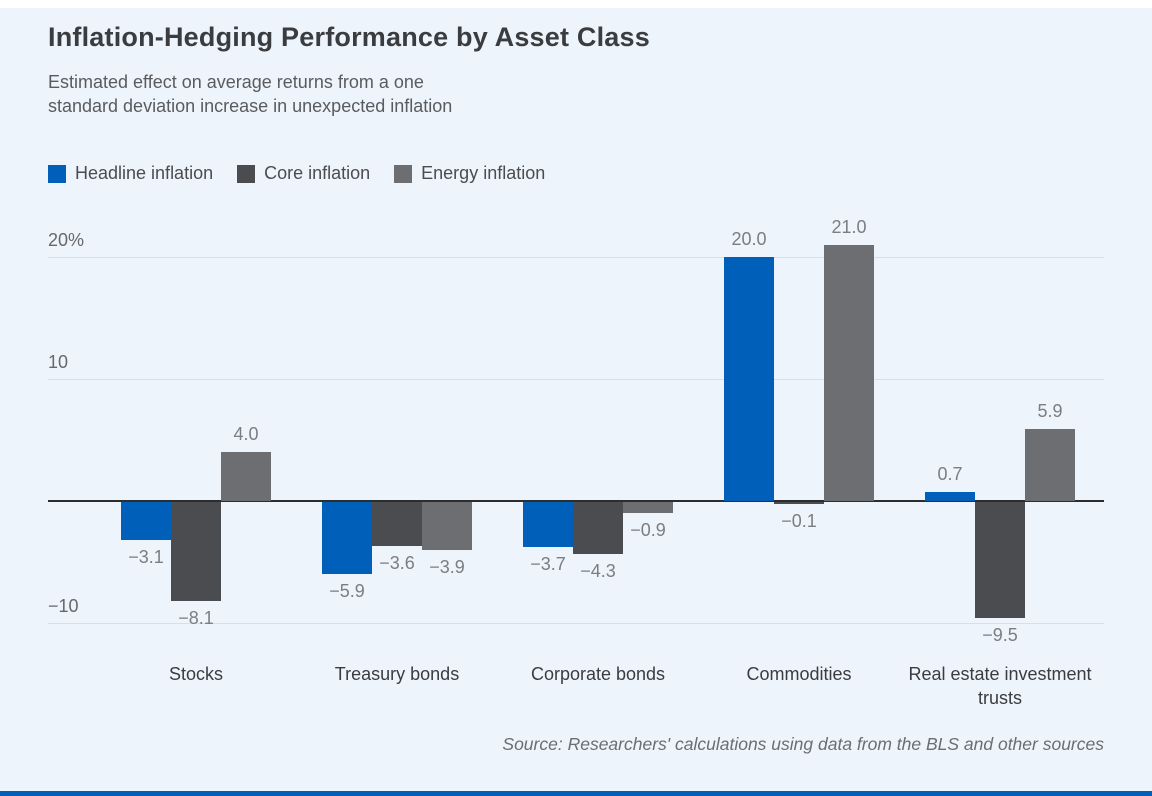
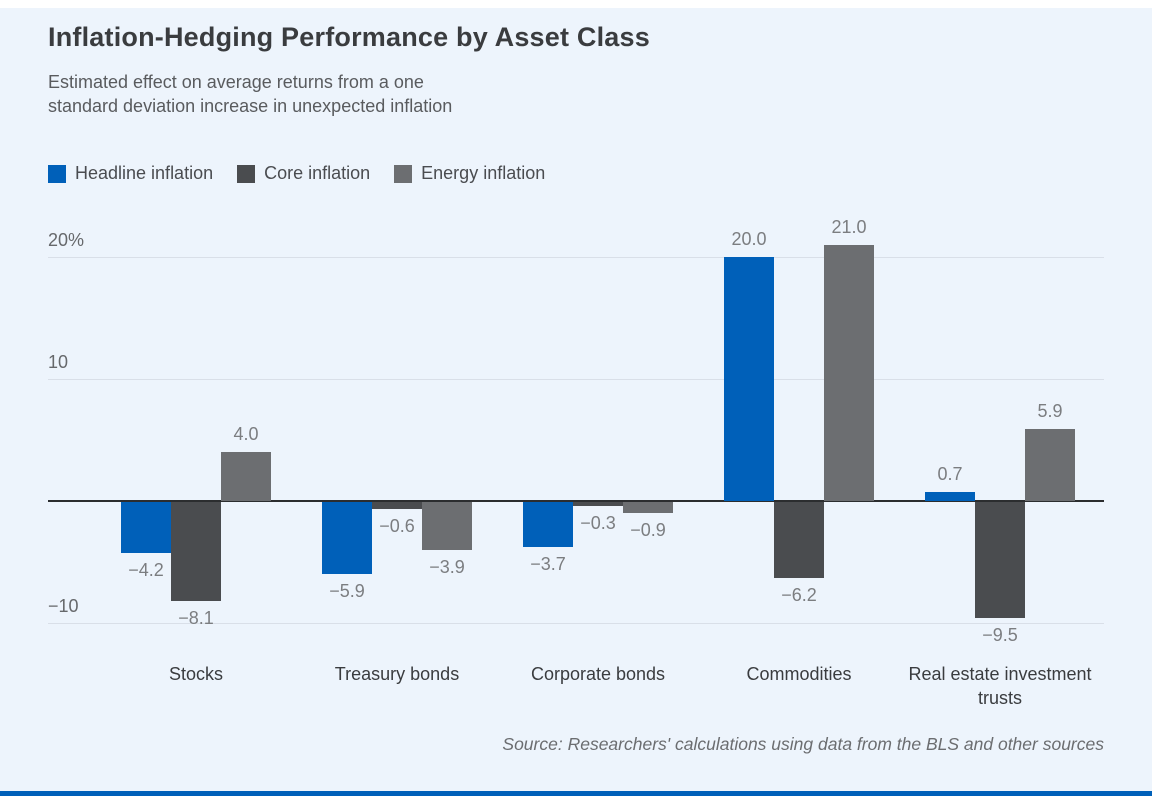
Headline inflation/Stocks: −3.1 -> −4.2
Core inflation/Treasury bonds: −3.6 -> −0.6
Core inflation/Corporate bonds: −4.3 -> −0.3
Core inflation/Commodities: −0.1 -> −6.2
